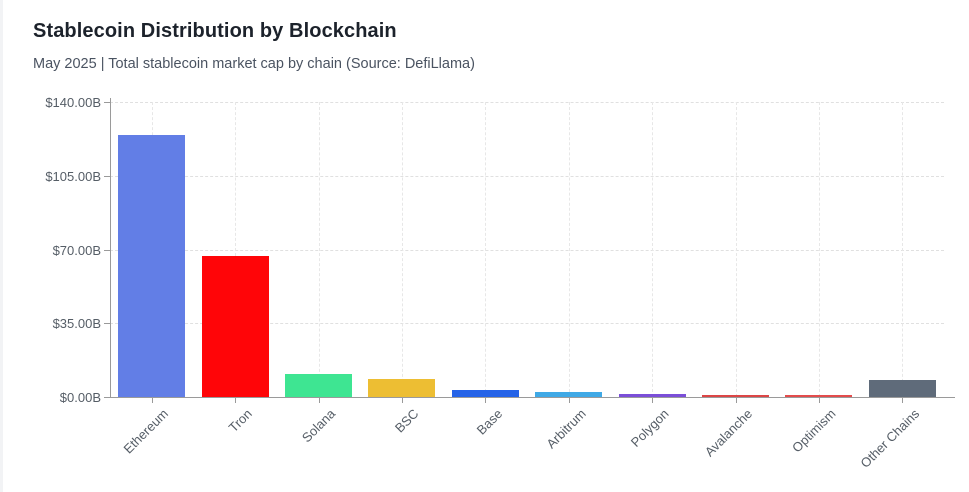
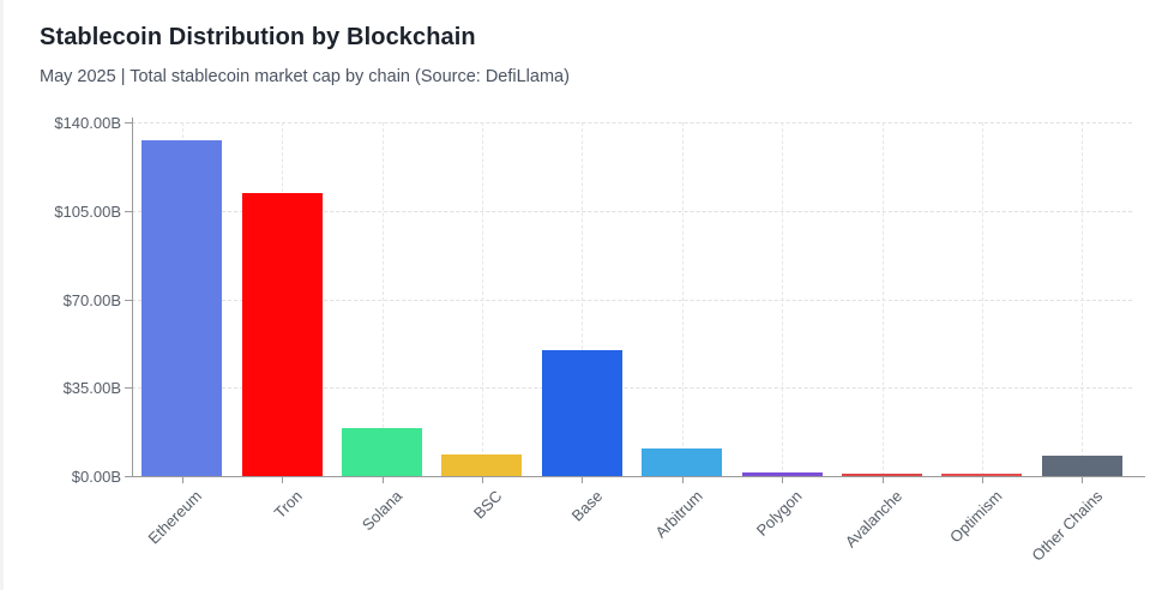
Ethereum: $124B -> $133B
Tron: $67B -> $112B
Solana: $11B -> $19B
Base: $3B -> $50B
Arbitrum: $2B -> $11B
